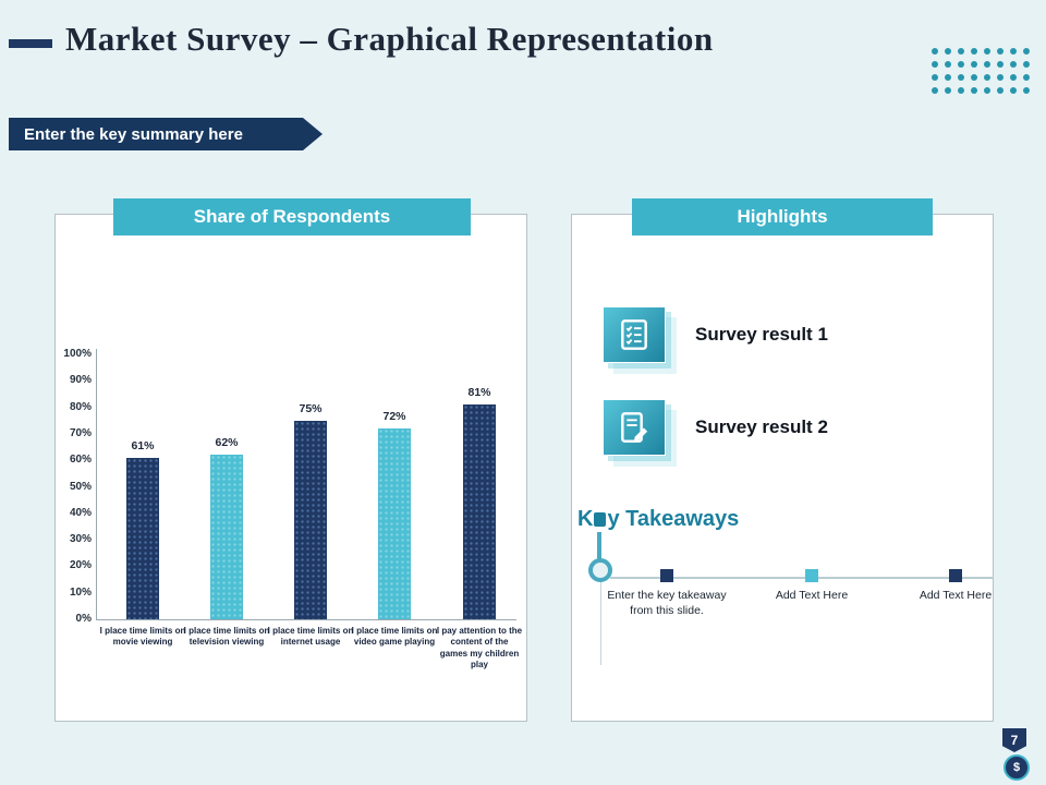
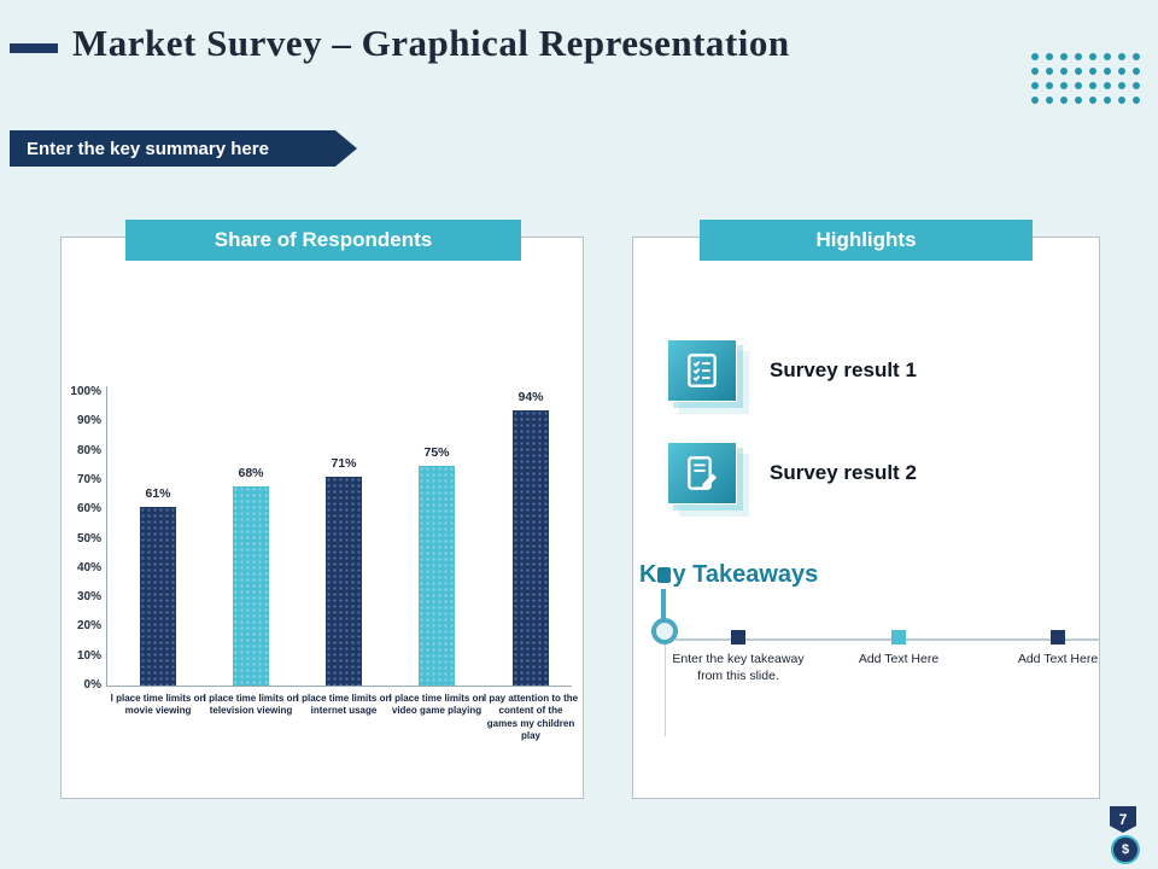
I place time limits on television viewing: 62% -> 68%
I place time limits on internet usage: 75% -> 71%
I place time limits on video game playing: 72% -> 75%
I pay attention to the content of the games my children play: 81% -> 94%
